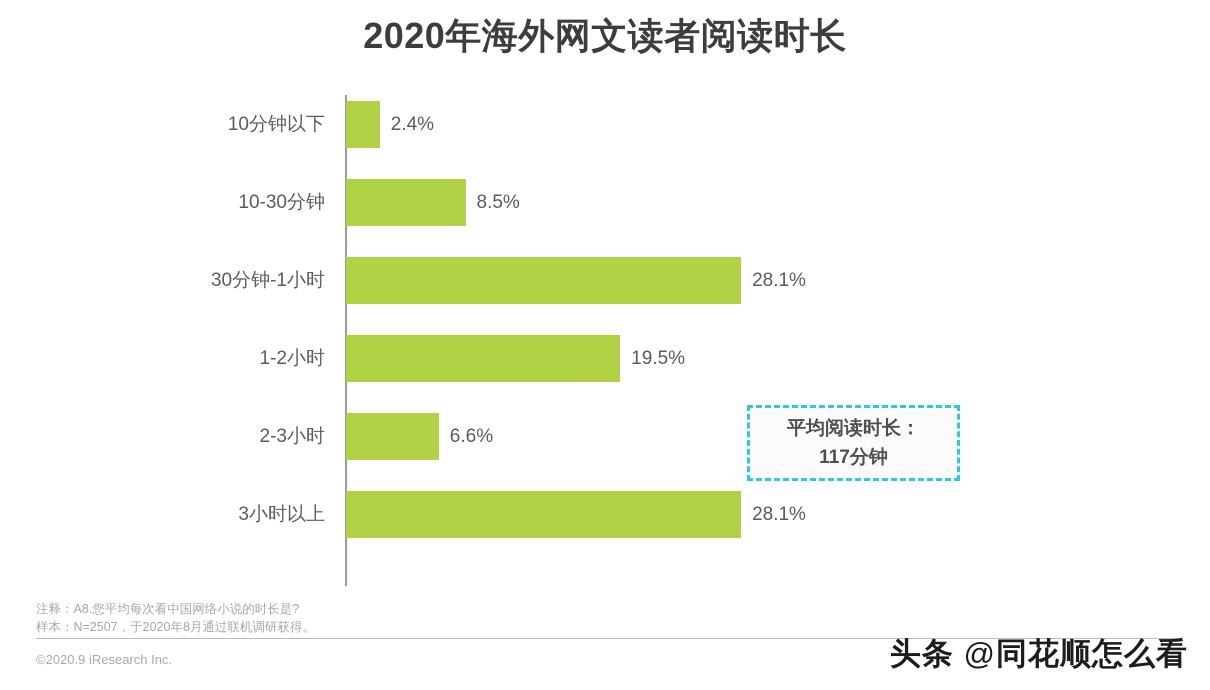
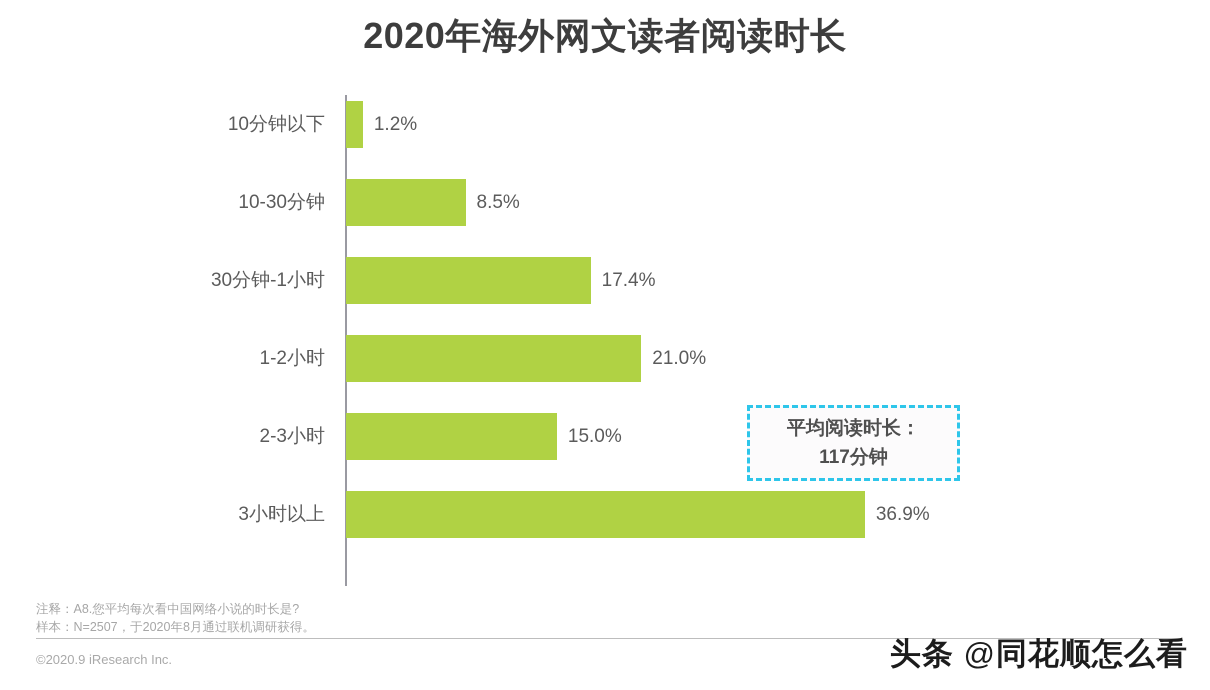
10分钟以下: 2.4% -> 1.2%
30分钟-1小时: 28.1% -> 17.4%
1-2小时: 19.5% -> 21.0%
2-3小时: 6.6% -> 15.0%
3小时以上: 28.1% -> 36.9%
